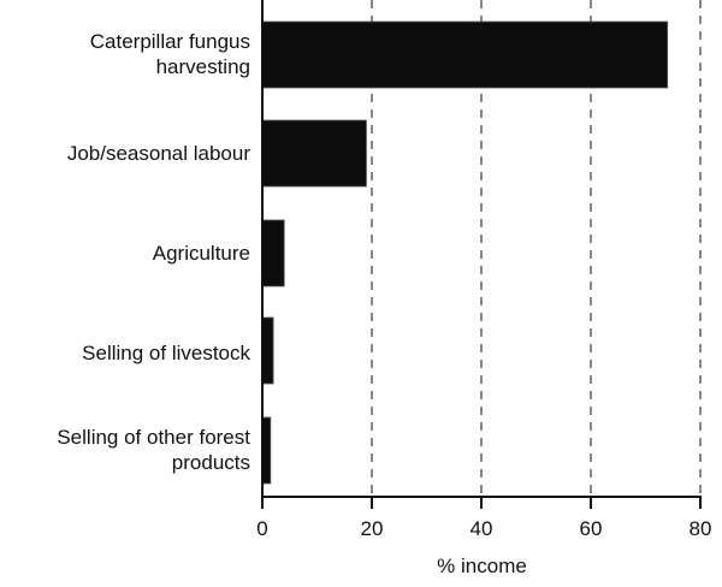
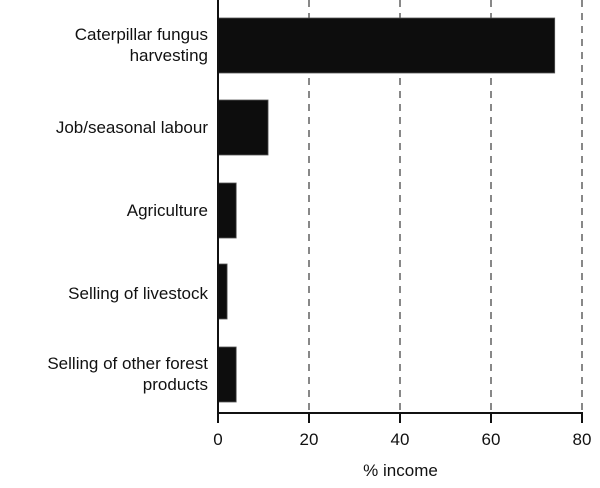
Job/seasonal labour: 19 -> 11
Selling of other forest products: 2 -> 4
